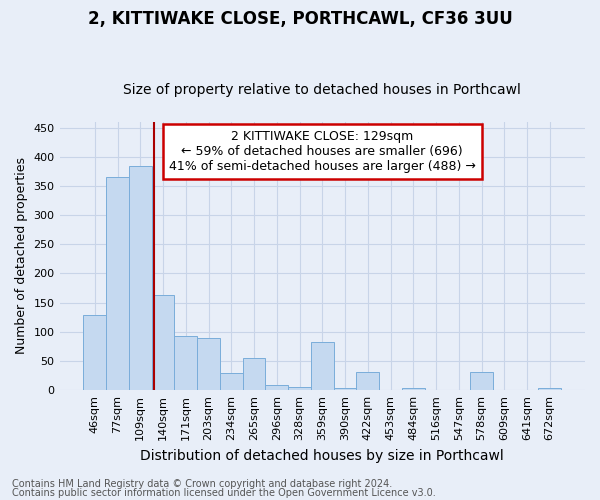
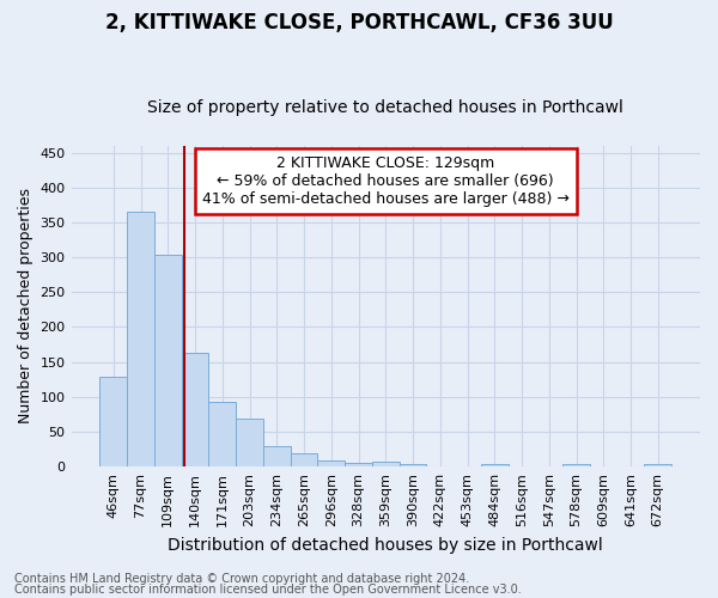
109sqm: 384 -> 304
203sqm: 90 -> 69
265sqm: 56 -> 20
359sqm: 82 -> 8
422sqm: 32 -> 1
578sqm: 32 -> 3
